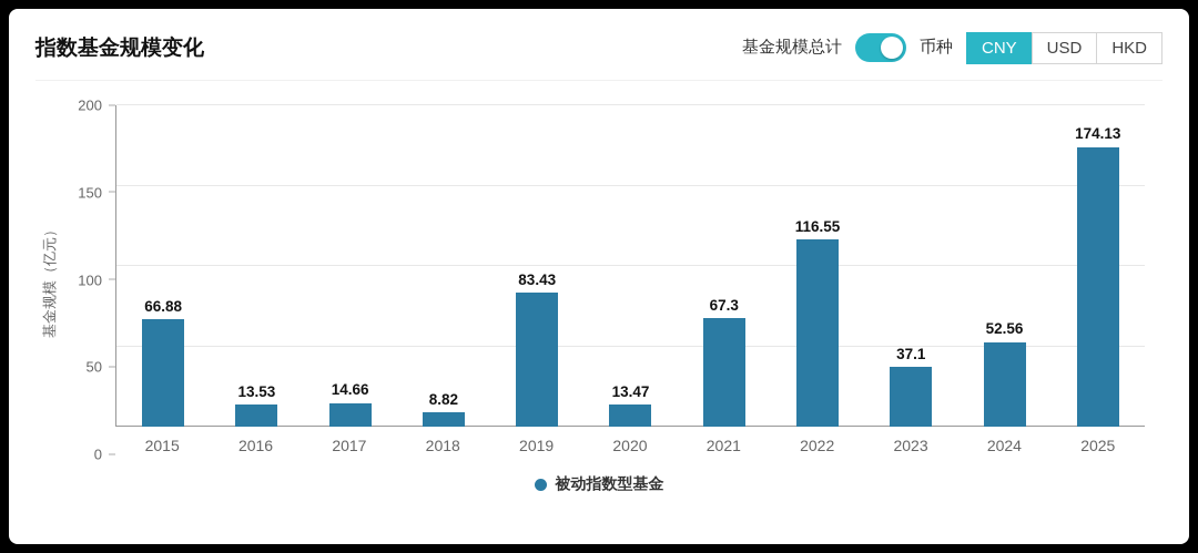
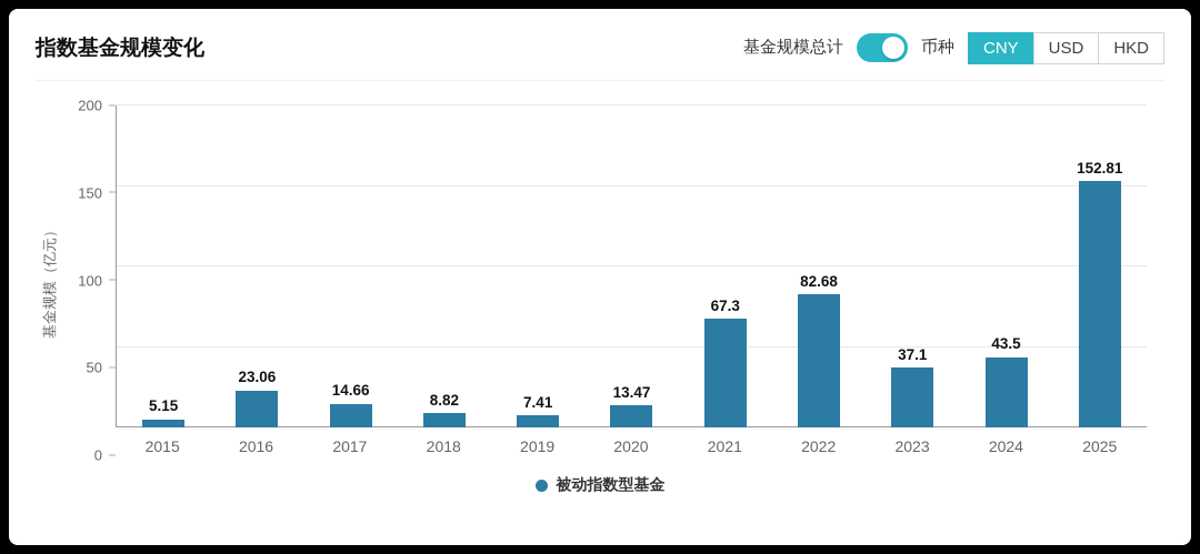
2015: 66.88 -> 5.15
2016: 13.53 -> 23.06
2019: 83.43 -> 7.41
2022: 116.55 -> 82.68
2024: 52.56 -> 43.5
2025: 174.13 -> 152.81
